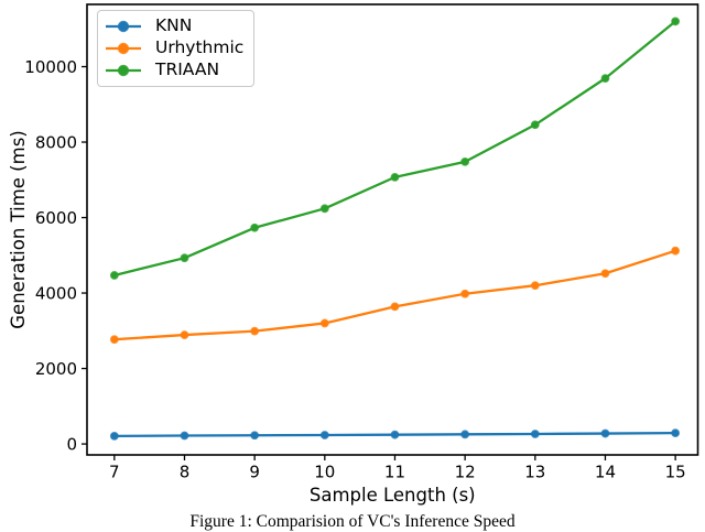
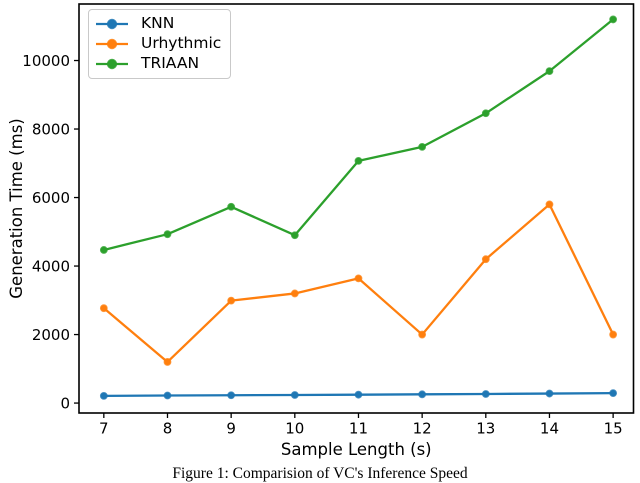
Urhythmic/8: 2900 -> 1200
TRIAAN/10: 6200 -> 4900
Urhythmic/12: 4000 -> 2000
Urhythmic/14: 4500 -> 5800
Urhythmic/15: 5100 -> 2000
